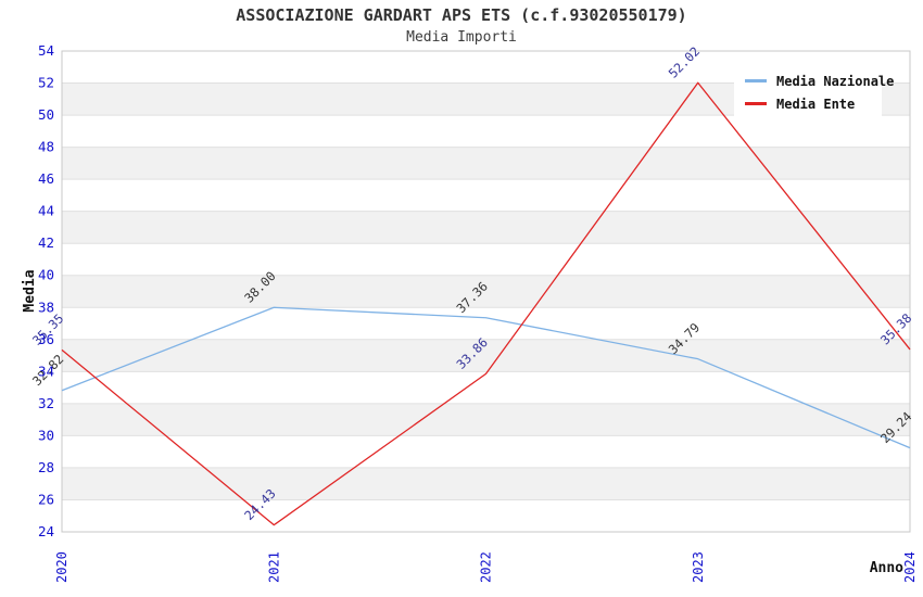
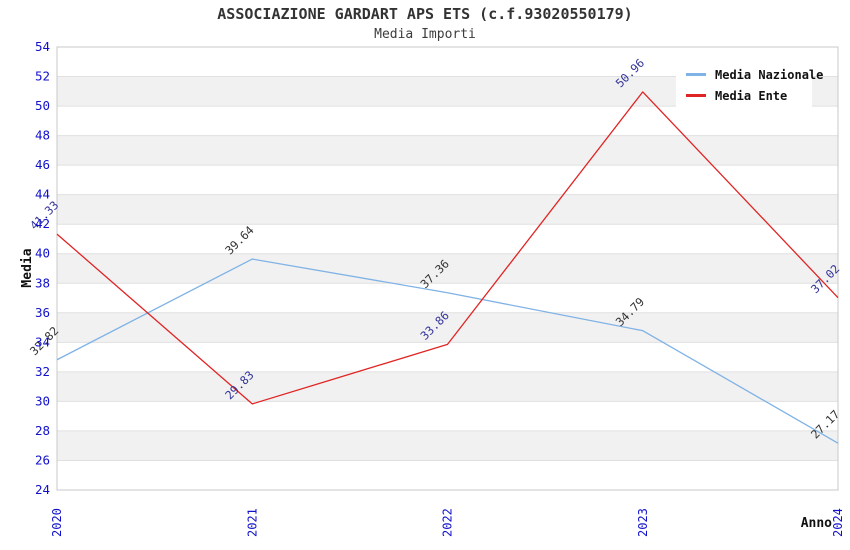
Media Ente/2020: 35.35 -> 41.33
Media Nazionale/2021: 38.00 -> 39.64
Media Ente/2021: 24.43 -> 29.83
Media Ente/2023: 52.02 -> 50.96
Media Nazionale/2024: 29.24 -> 27.17
Media Ente/2024: 35.38 -> 37.02
